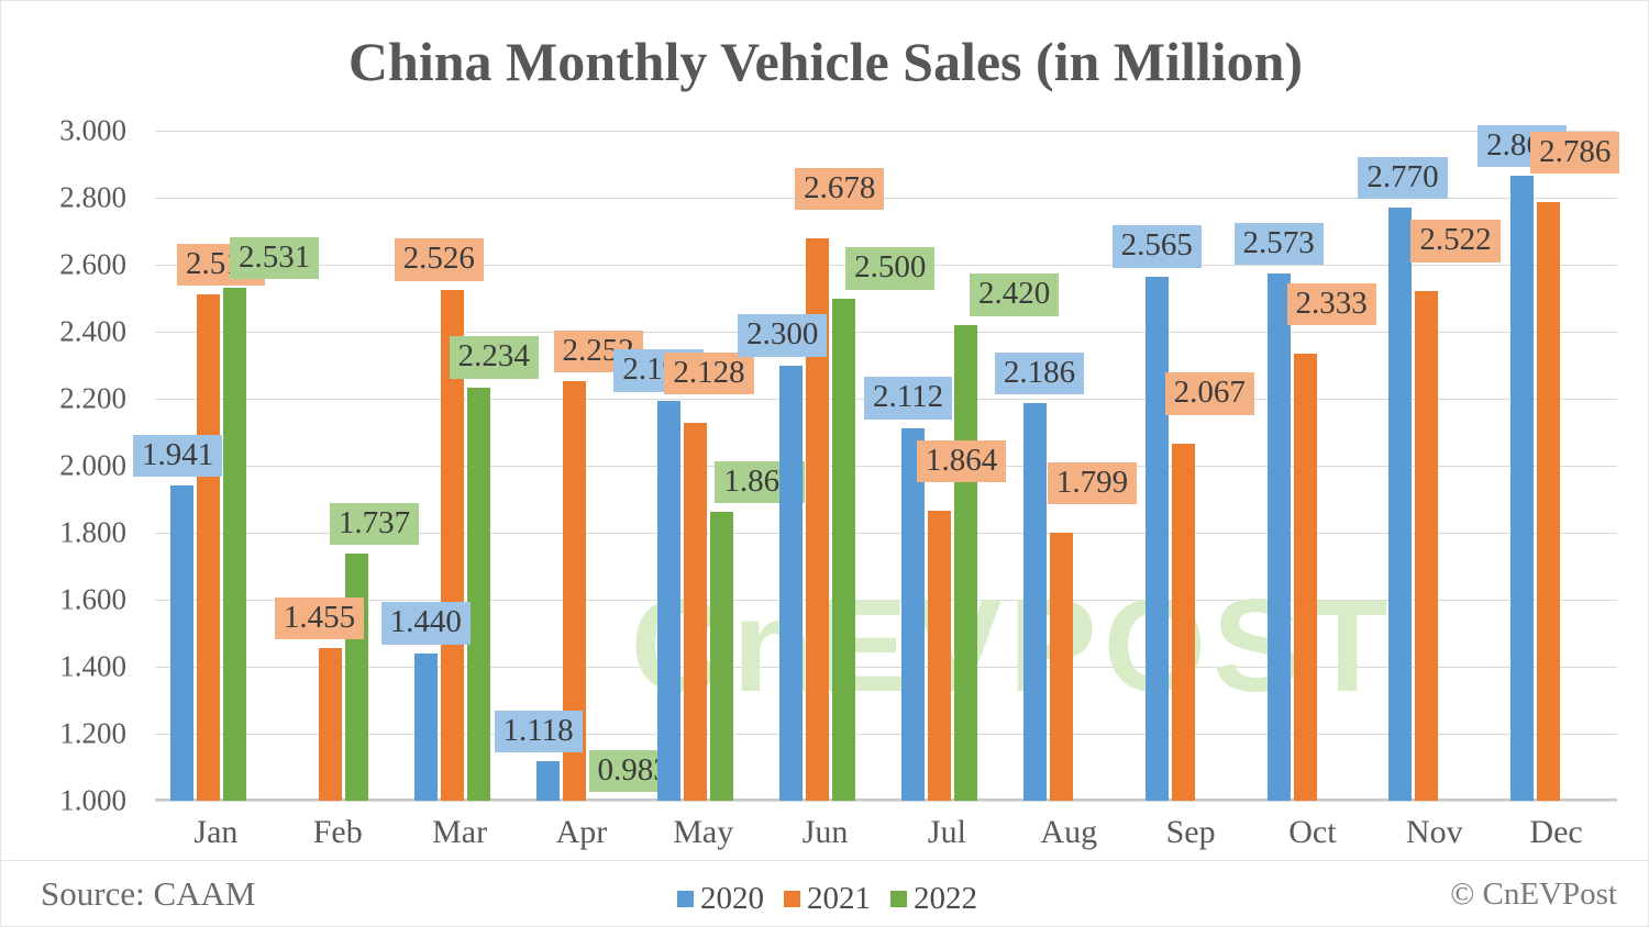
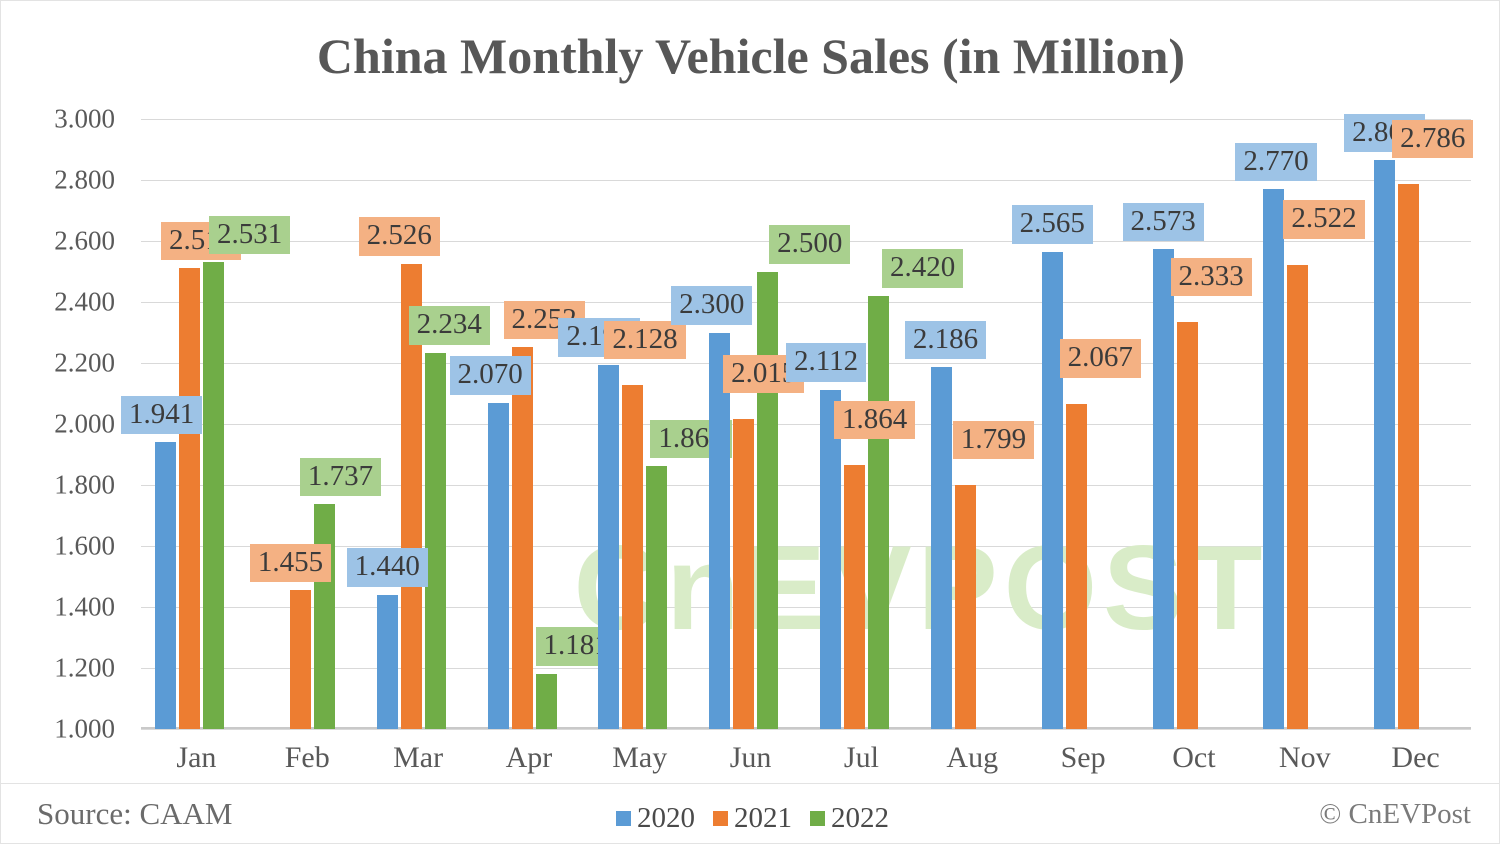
2020/Apr: 1.118 -> 2.070
2022/Apr: 0.983 -> 1.181
2021/Jun: 2.678 -> 2.015
